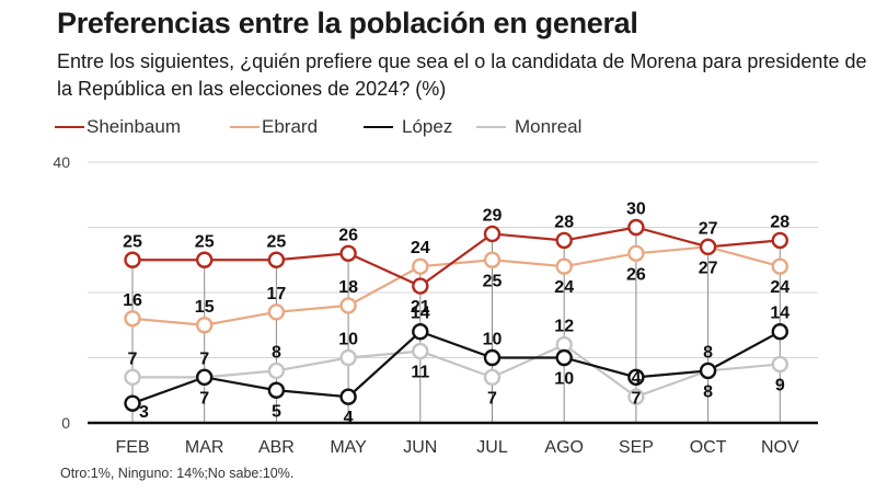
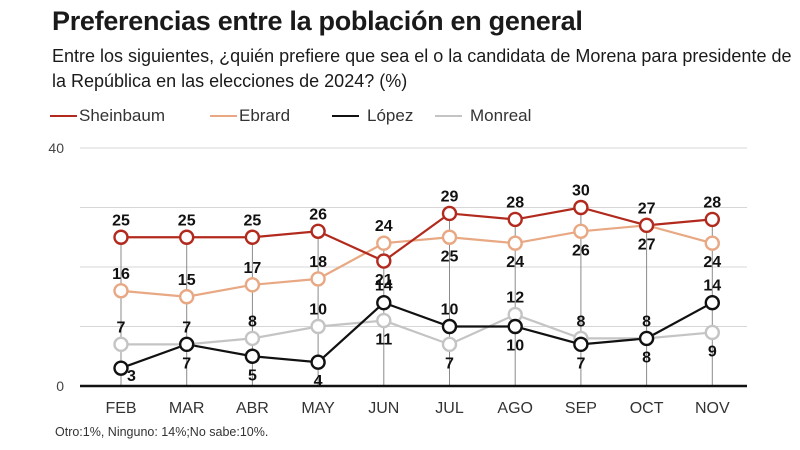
Monreal/SEP: 4 -> 8
